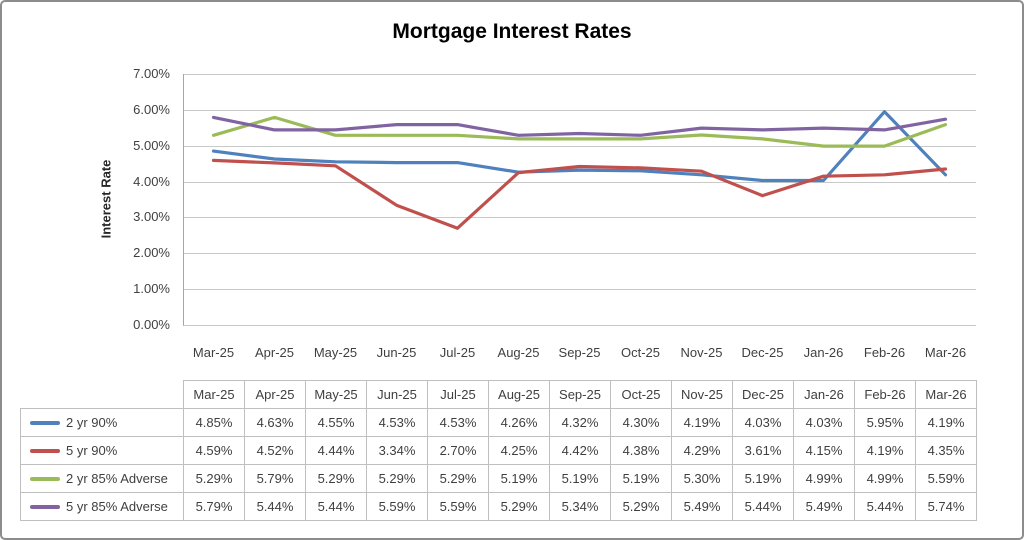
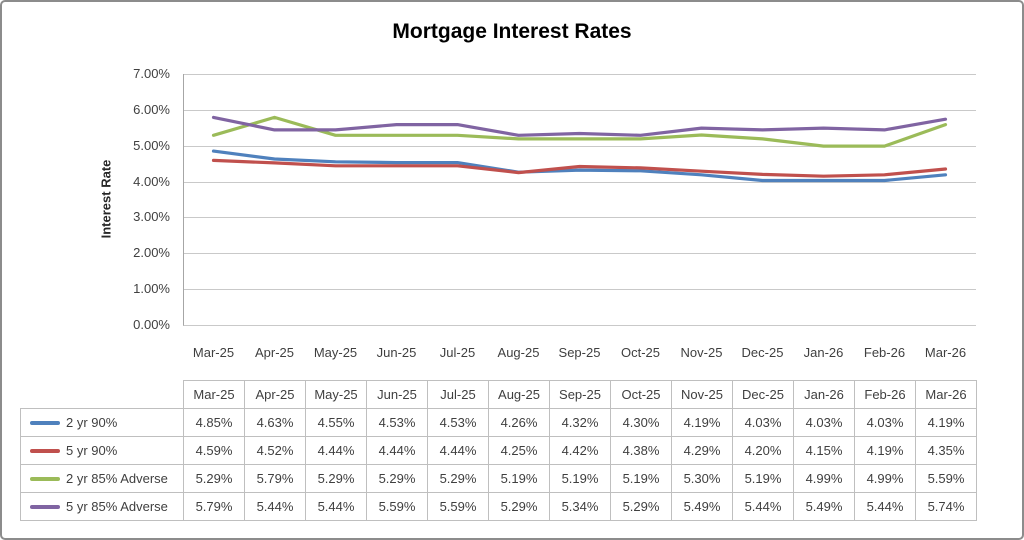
5 yr 90%/Jun-25: 3.34% -> 4.44%
5 yr 90%/Jul-25: 2.70% -> 4.44%
5 yr 90%/Dec-25: 3.61% -> 4.20%
2 yr 90%/Feb-26: 5.95% -> 4.03%
